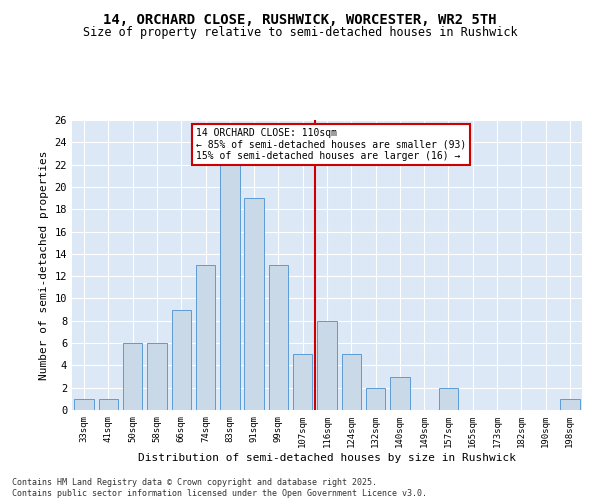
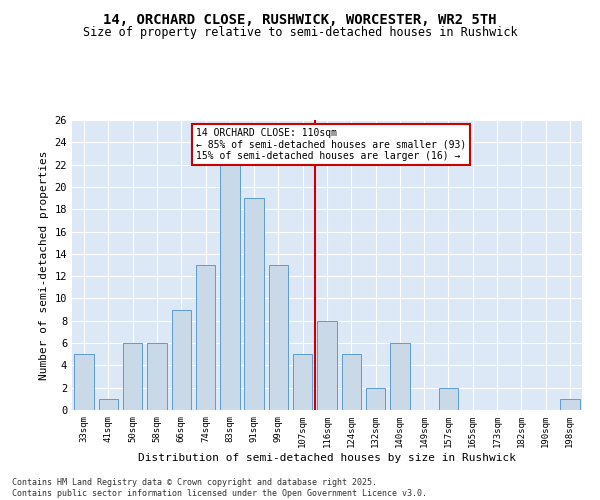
33sqm: 1 -> 5
140sqm: 3 -> 6
